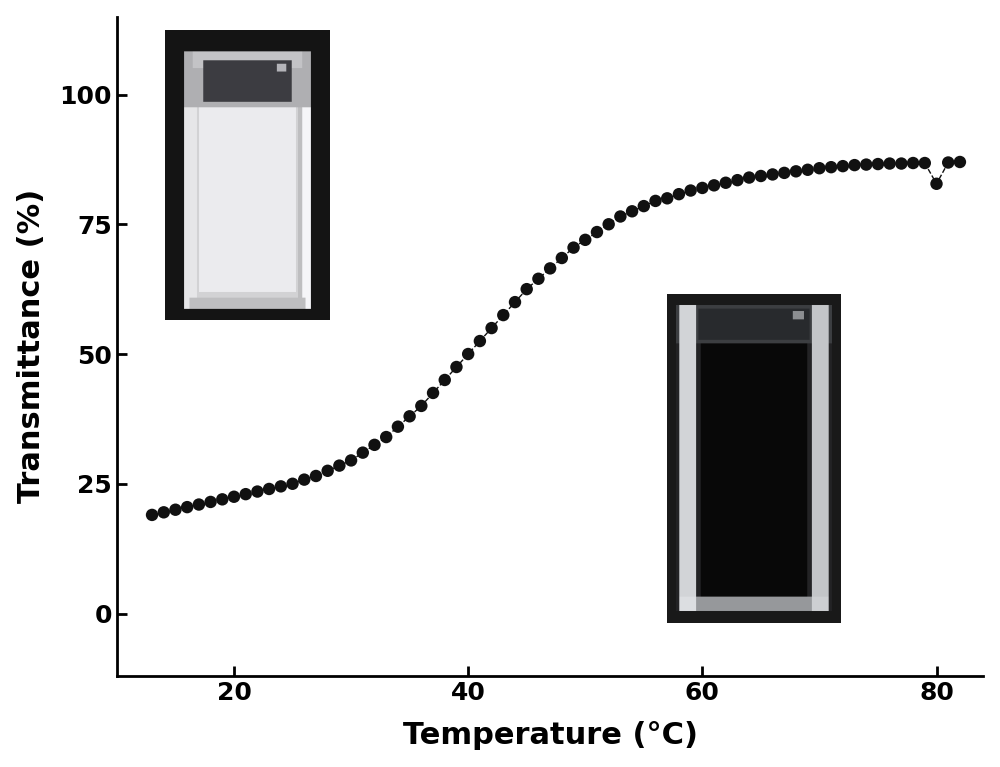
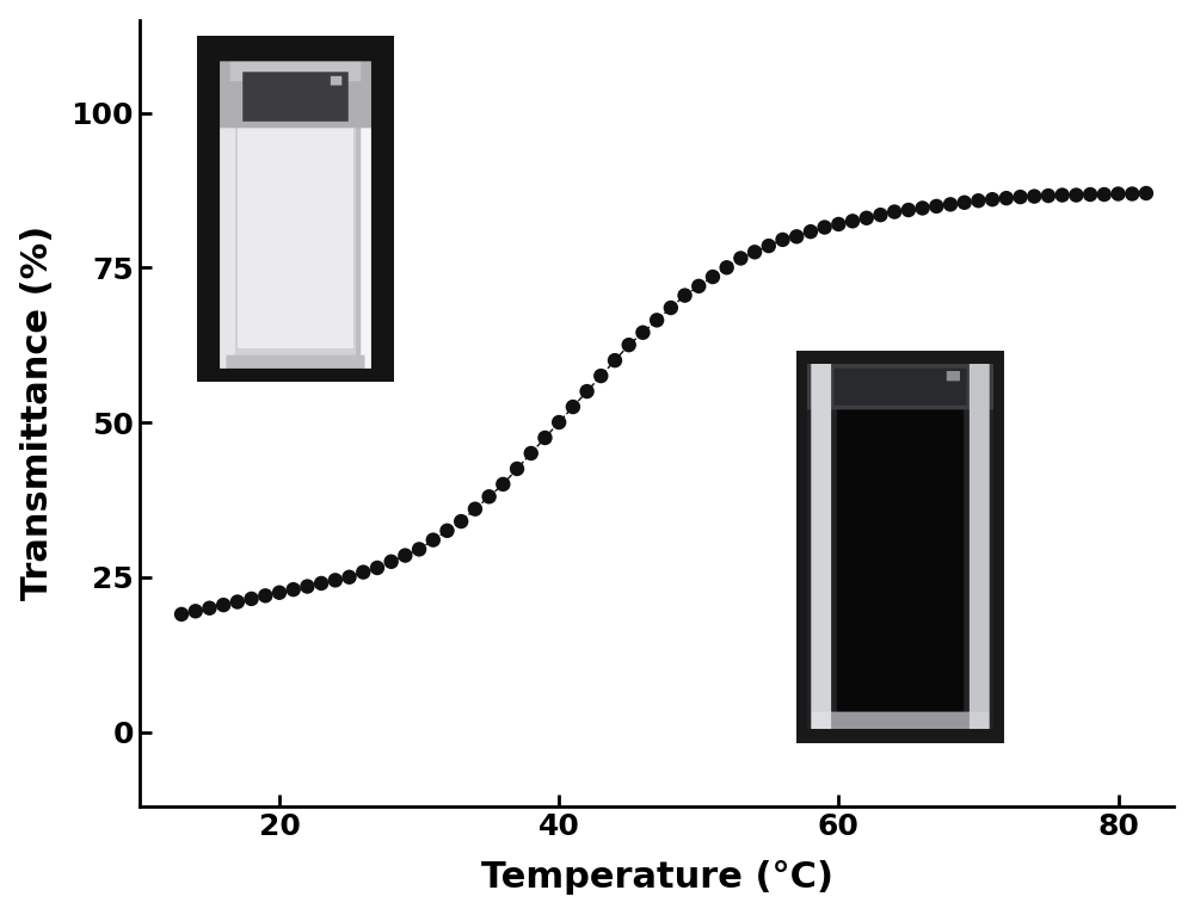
80: 82.8 -> 86.9
